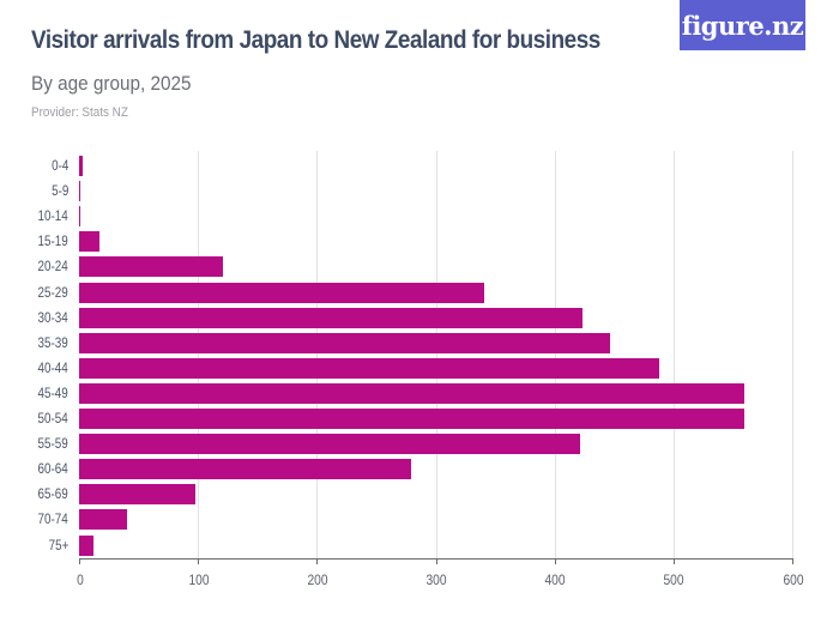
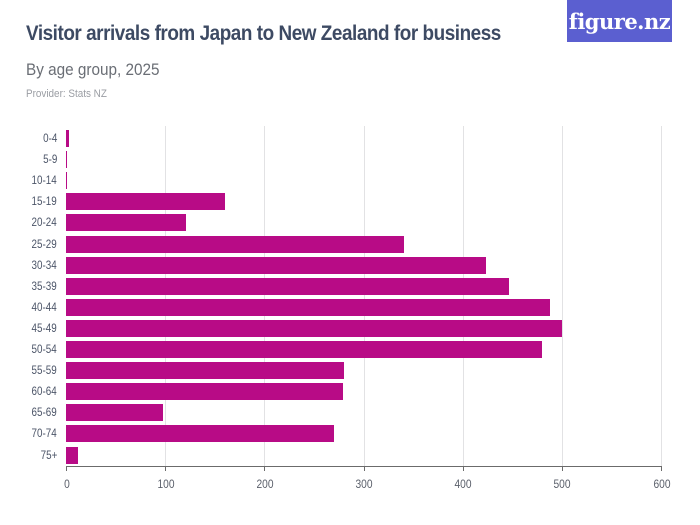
15-19: 20 -> 160
45-49: 560 -> 500
50-54: 560 -> 480
55-59: 420 -> 280
70-74: 40 -> 270
